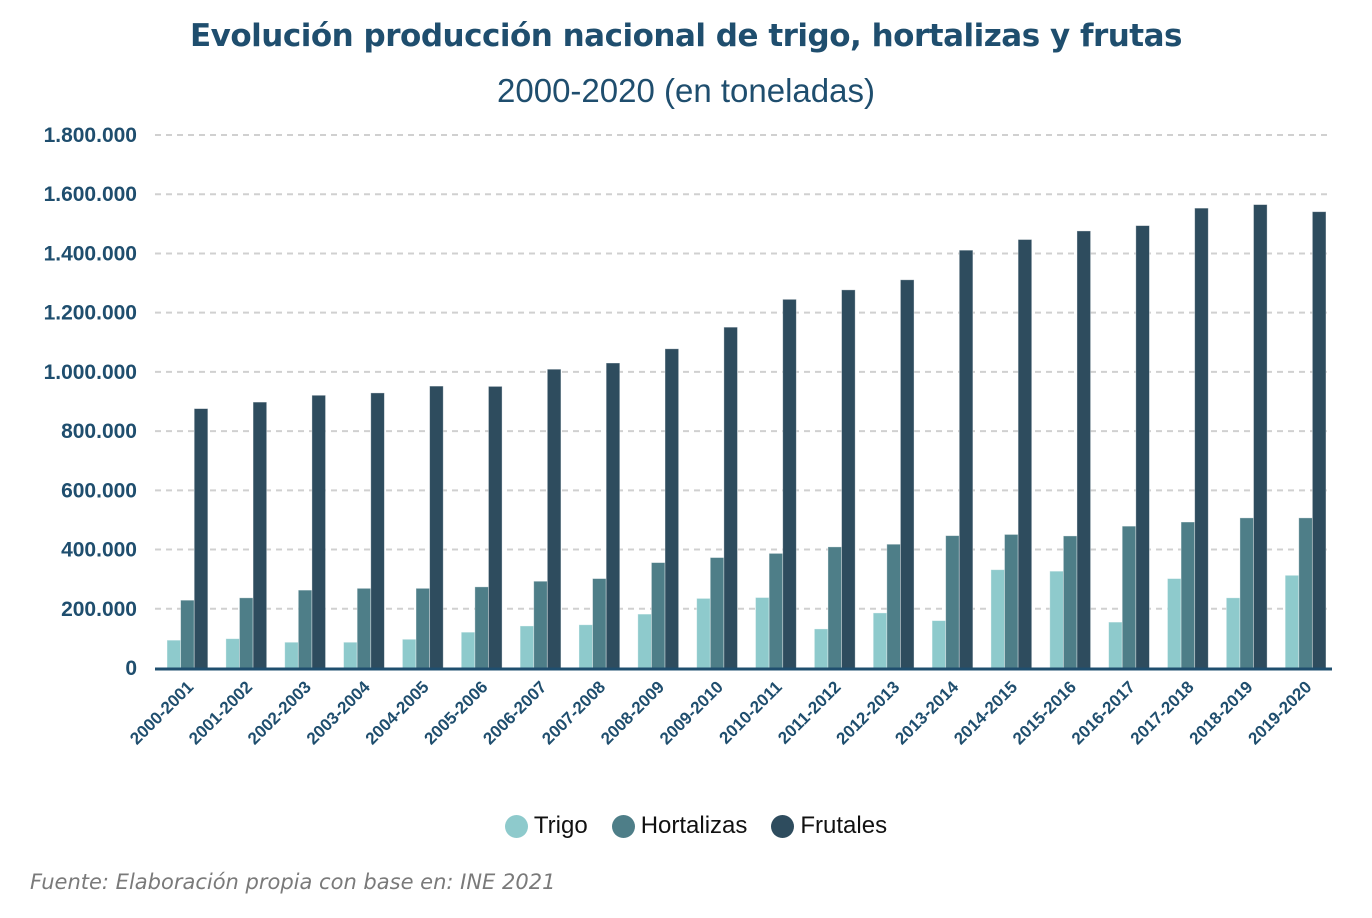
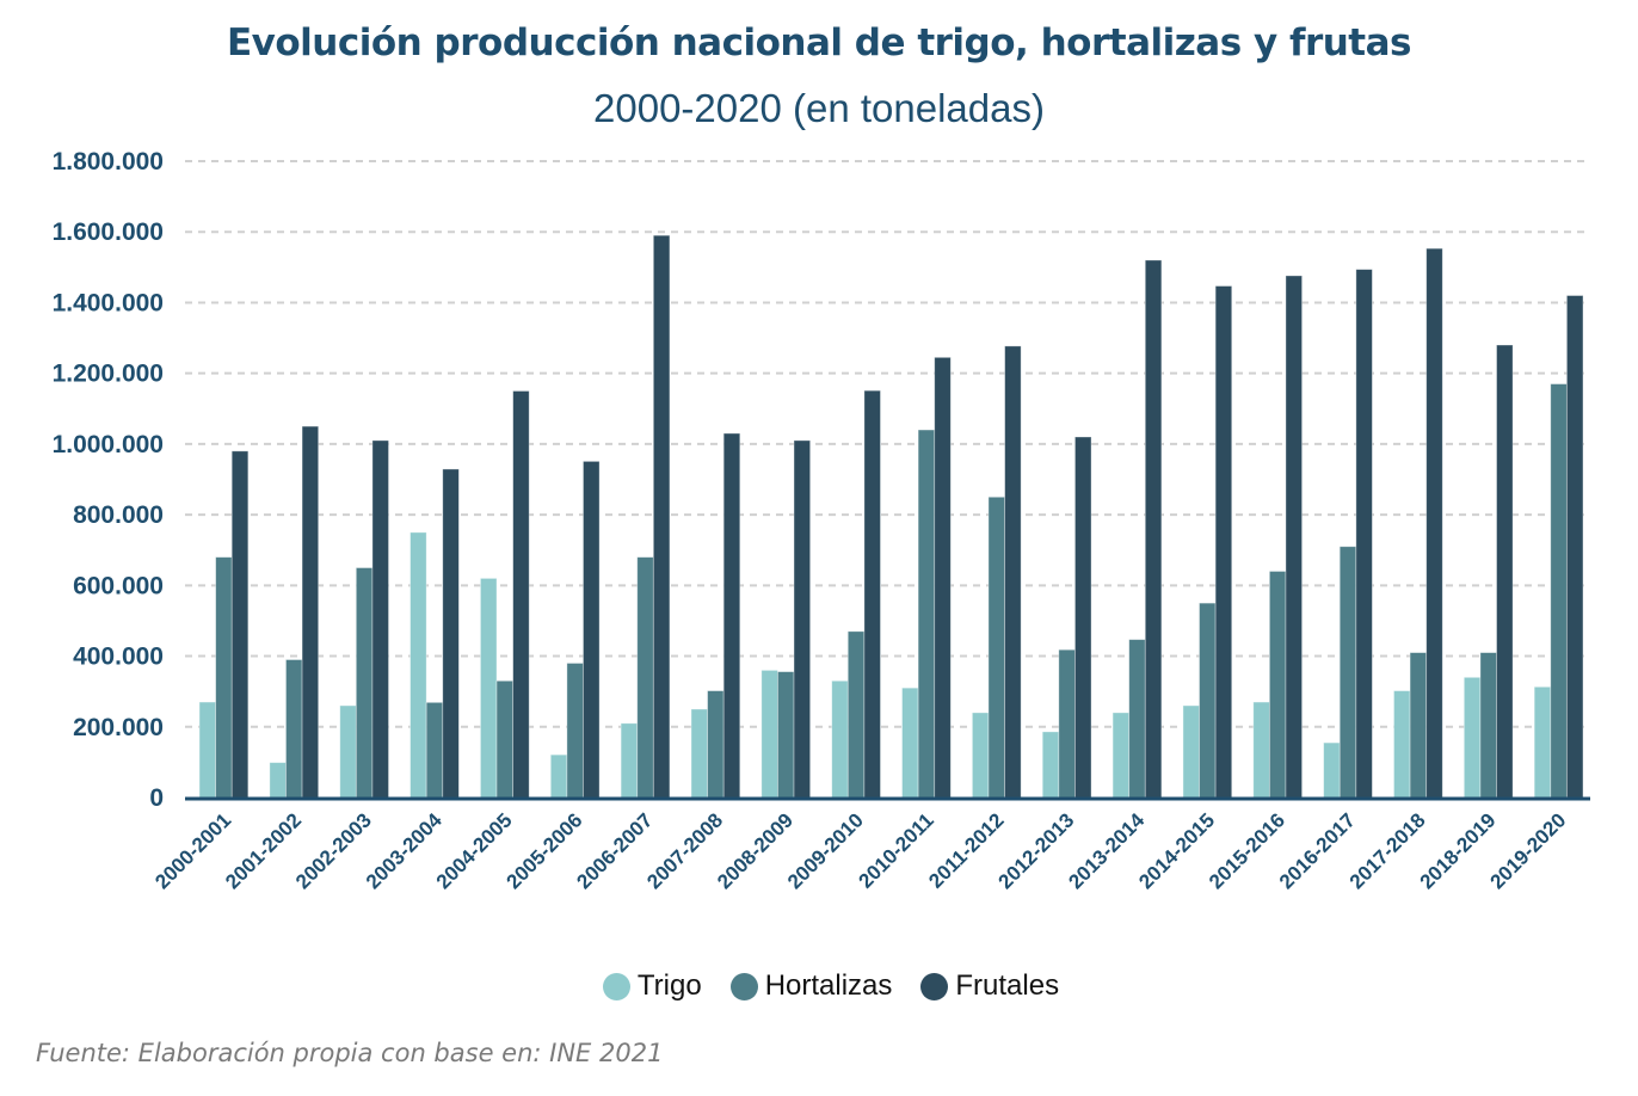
Trigo/2000-2001: 90000 -> 270000
Hortalizas/2000-2001: 230000 -> 680000
Frutales/2000-2001: 880000 -> 980000
Hortalizas/2001-2002: 240000 -> 390000
Frutales/2001-2002: 900000 -> 1050000
Trigo/2002-2003: 90000 -> 260000
Hortalizas/2002-2003: 260000 -> 650000
Frutales/2002-2003: 920000 -> 1010000
Trigo/2003-2004: 90000 -> 750000
Trigo/2004-2005: 100000 -> 620000
Hortalizas/2004-2005: 270000 -> 330000
Frutales/2004-2005: 950000 -> 1150000
Hortalizas/2005-2006: 270000 -> 380000
Trigo/2006-2007: 140000 -> 210000
Hortalizas/2006-2007: 290000 -> 680000
Frutales/2006-2007: 1010000 -> 1590000
Trigo/2007-2008: 150000 -> 250000
Trigo/2008-2009: 180000 -> 360000
Frutales/2008-2009: 1080000 -> 1010000
Trigo/2009-2010: 240000 -> 330000
Hortalizas/2009-2010: 370000 -> 470000
Trigo/2010-2011: 240000 -> 310000
Hortalizas/2010-2011: 390000 -> 1040000
Trigo/2011-2012: 130000 -> 240000
Hortalizas/2011-2012: 410000 -> 850000
Frutales/2012-2013: 1310000 -> 1020000
Trigo/2013-2014: 160000 -> 240000
Frutales/2013-2014: 1410000 -> 1520000
Trigo/2014-2015: 330000 -> 260000
Hortalizas/2014-2015: 450000 -> 550000
Trigo/2015-2016: 330000 -> 270000
Hortalizas/2015-2016: 450000 -> 640000
Hortalizas/2016-2017: 480000 -> 710000
Hortalizas/2017-2018: 490000 -> 410000
Trigo/2018-2019: 240000 -> 340000
Hortalizas/2018-2019: 510000 -> 410000
Frutales/2018-2019: 1560000 -> 1280000
Hortalizas/2019-2020: 510000 -> 1170000
Frutales/2019-2020: 1540000 -> 1420000
